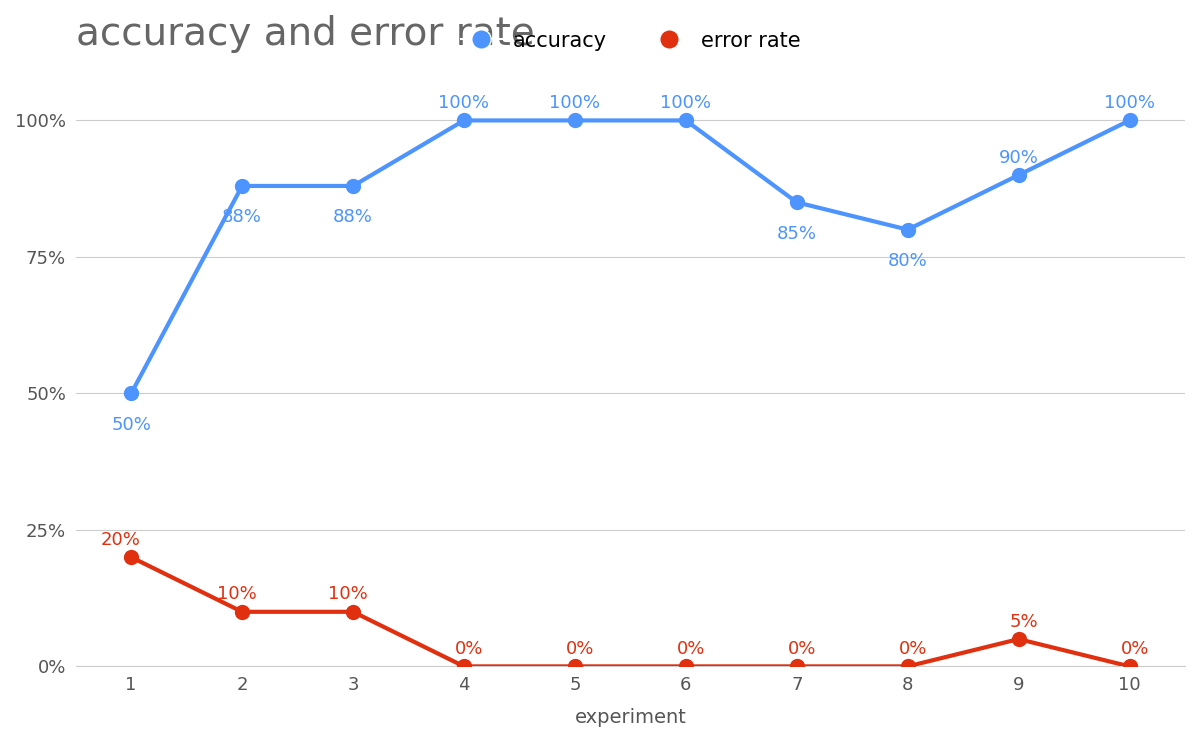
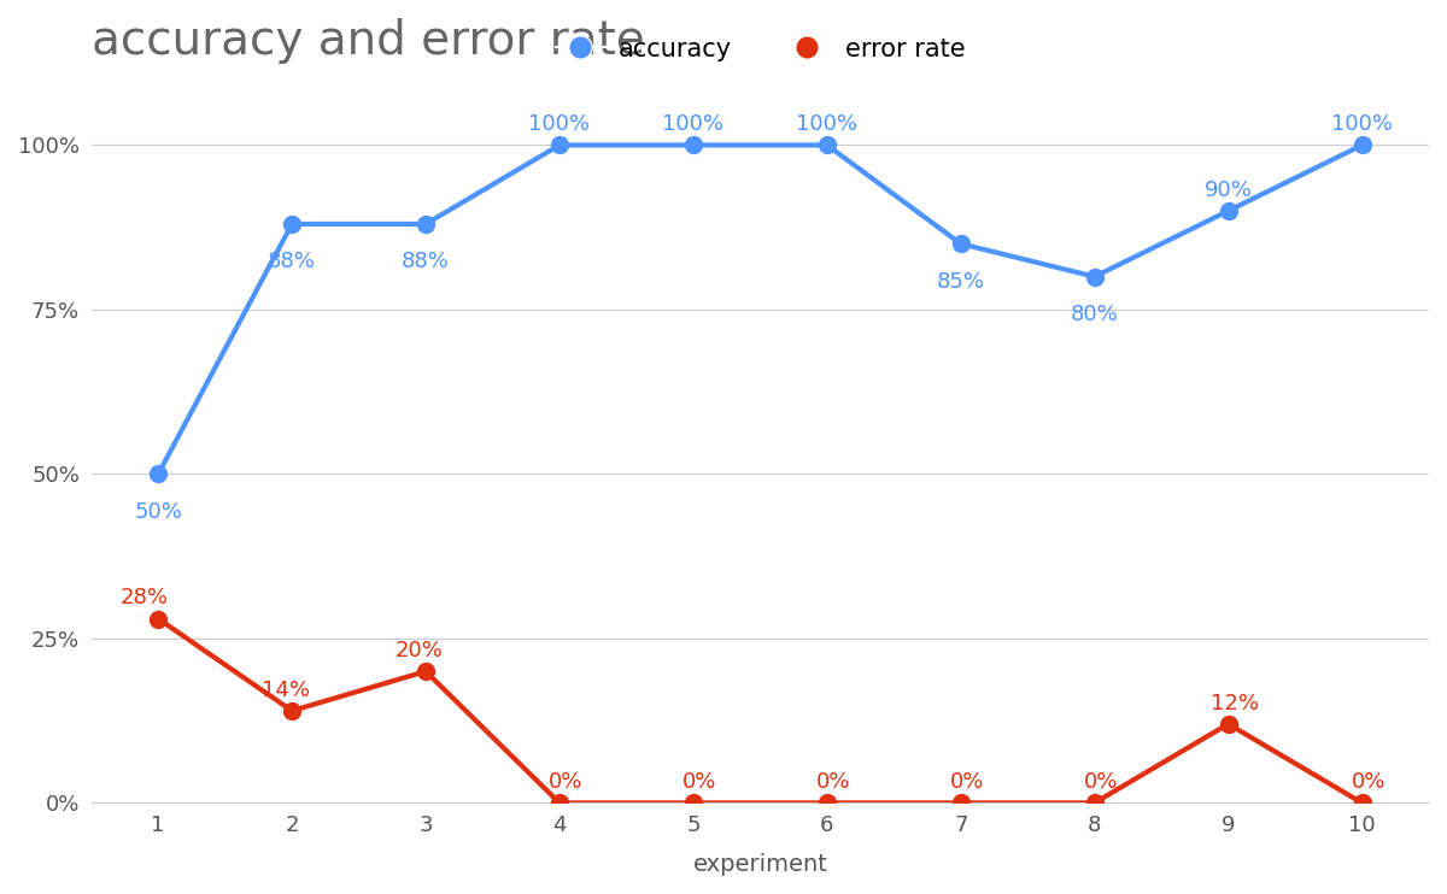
error rate/1: 20% -> 28%
error rate/2: 10% -> 14%
error rate/3: 10% -> 20%
error rate/9: 5% -> 12%
